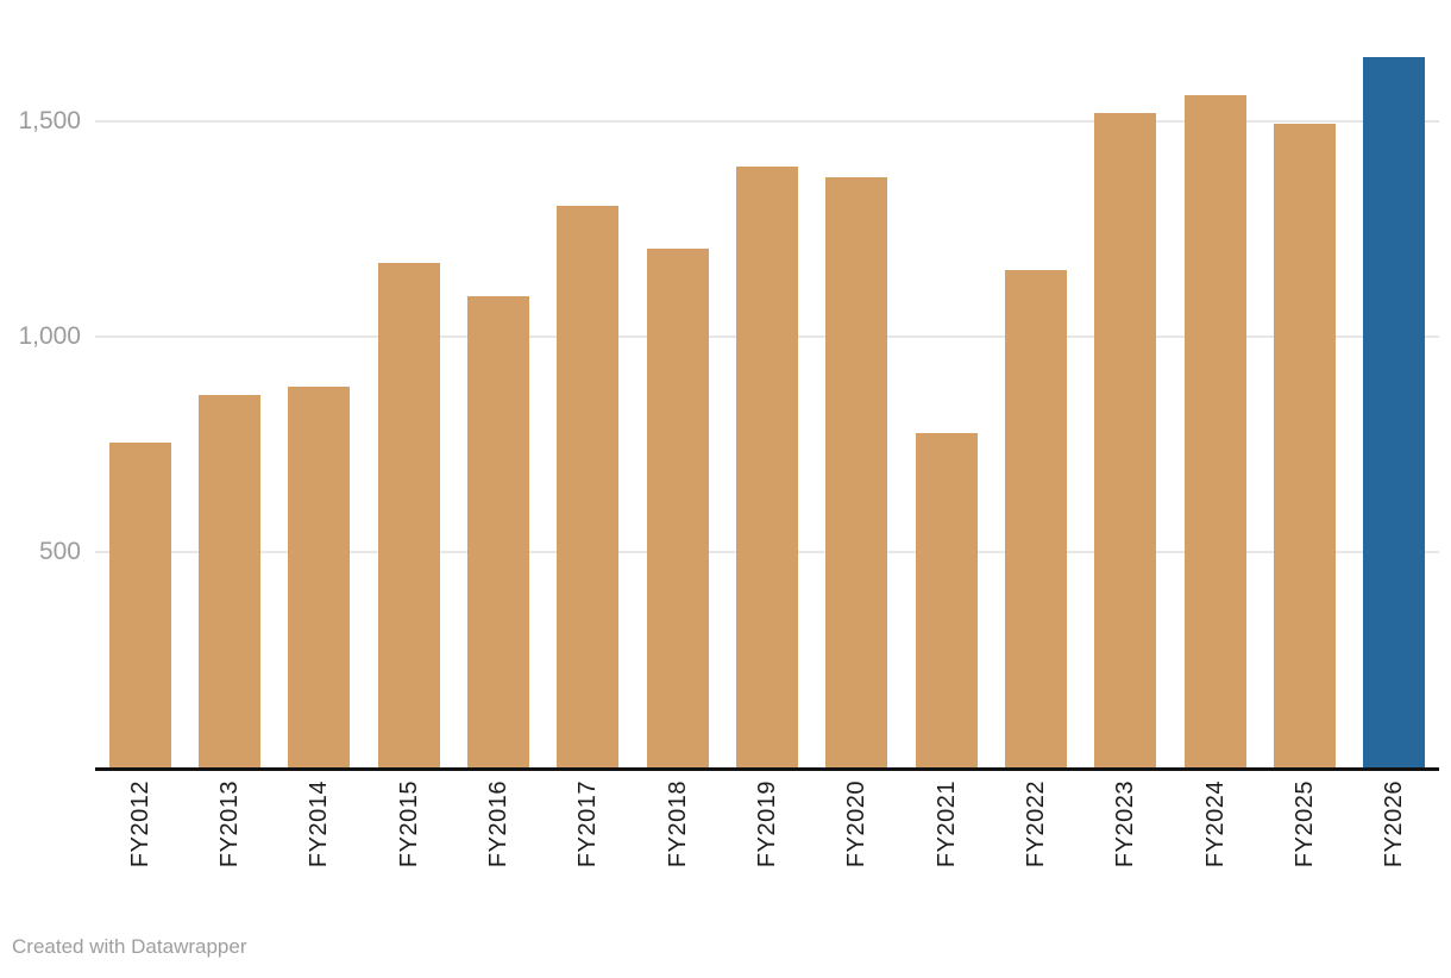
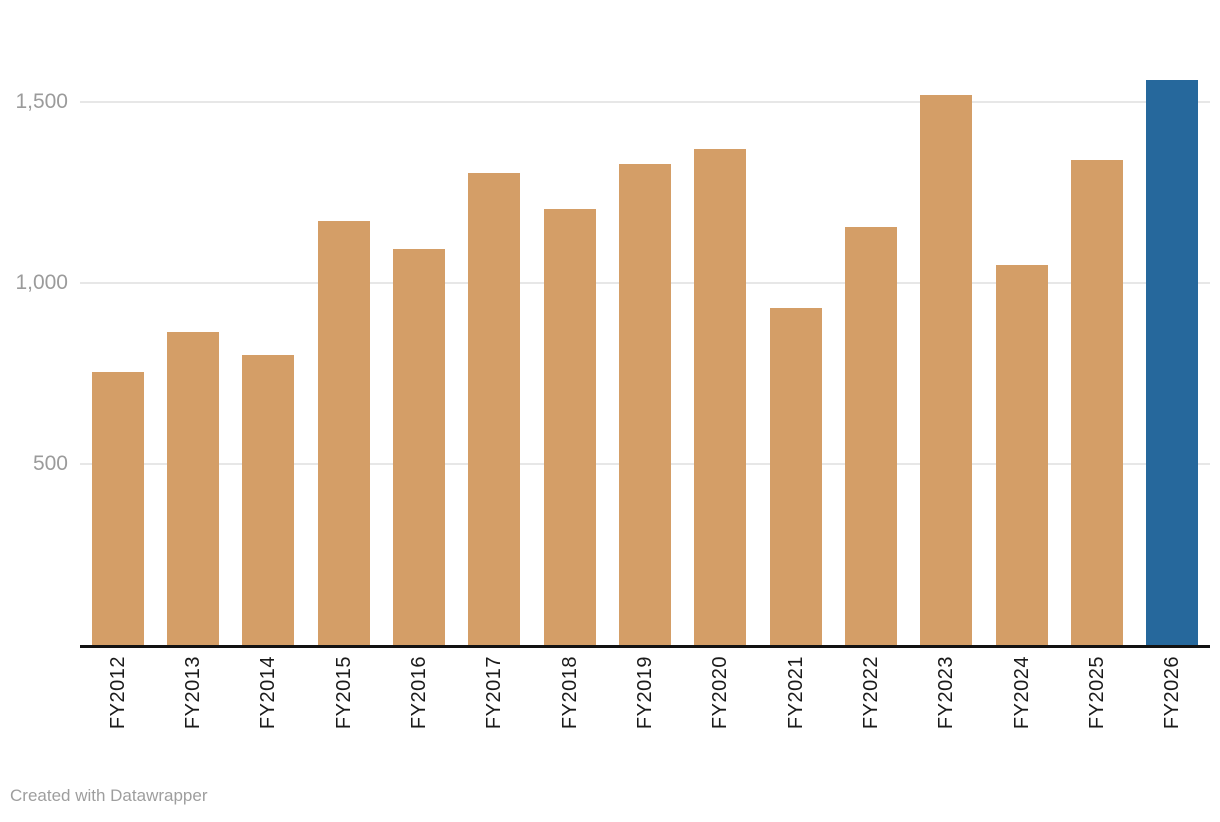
FY2014: 880 -> 800
FY2019: 1400 -> 1330
FY2021: 780 -> 930
FY2024: 1560 -> 1050
FY2025: 1500 -> 1340
FY2026: 1650 -> 1560
